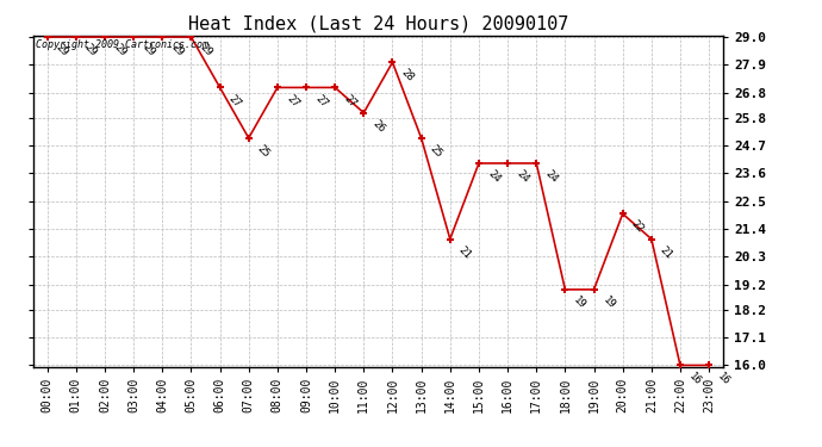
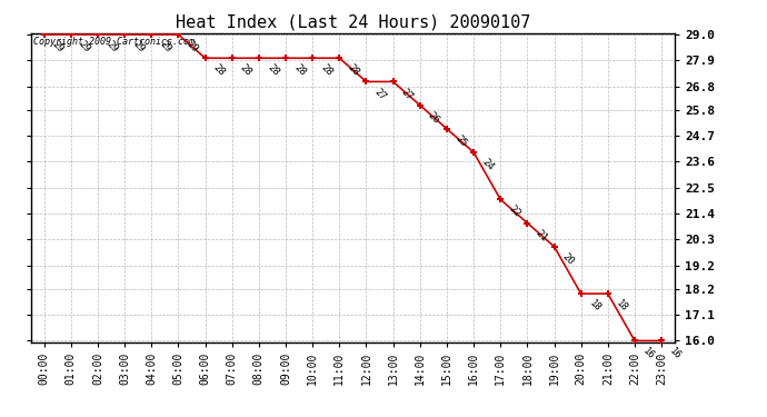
06:00: 27 -> 28
07:00: 25 -> 28
08:00: 27 -> 28
09:00: 27 -> 28
10:00: 27 -> 28
11:00: 26 -> 28
12:00: 28 -> 27
13:00: 25 -> 27
14:00: 21 -> 26
15:00: 24 -> 25
17:00: 24 -> 22
18:00: 19 -> 21
19:00: 19 -> 20
20:00: 22 -> 18
21:00: 21 -> 18
